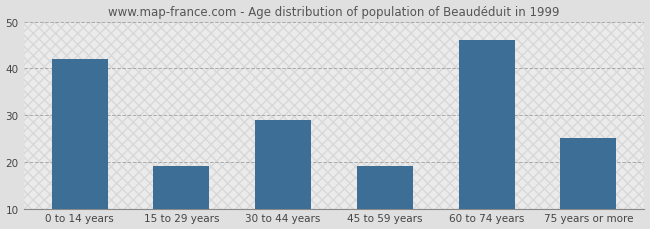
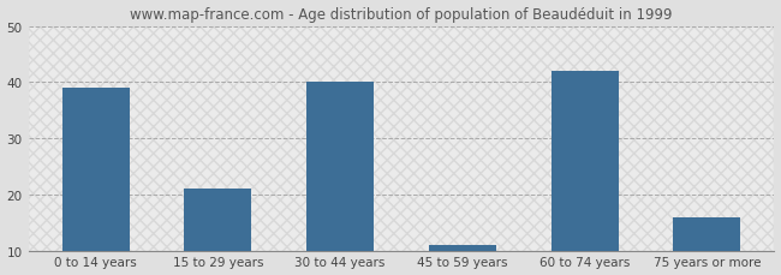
0 to 14 years: 42 -> 39
15 to 29 years: 19 -> 21
30 to 44 years: 29 -> 40
45 to 59 years: 19 -> 11
60 to 74 years: 46 -> 42
75 years or more: 25 -> 16
